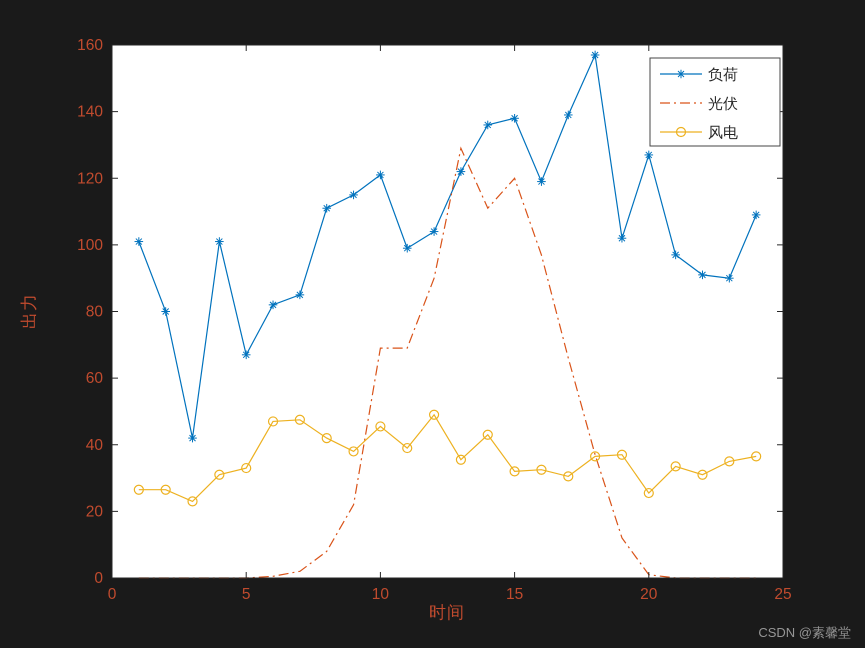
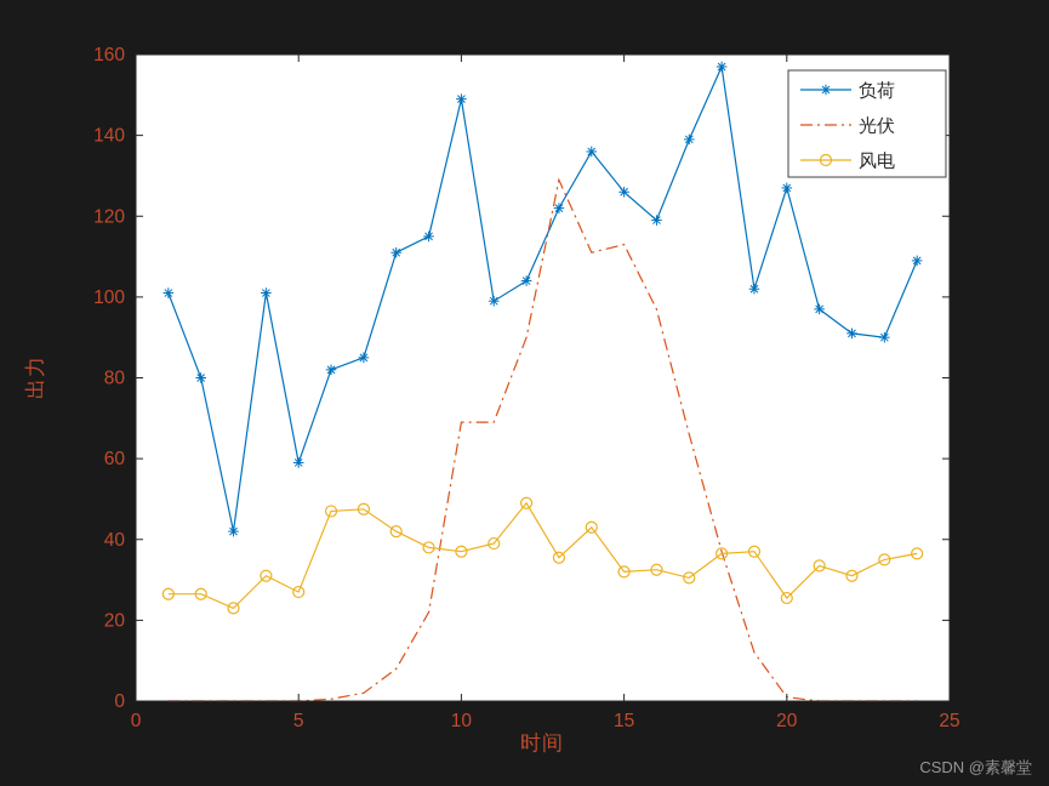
负荷/5: 67 -> 59
风电/5: 33 -> 27
负荷/10: 121 -> 149
风电/10: 46 -> 37
负荷/15: 138 -> 126
光伏/15: 120 -> 113
